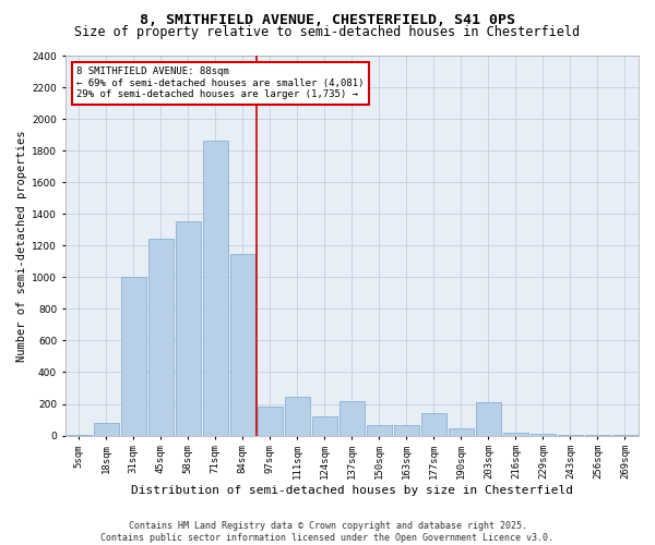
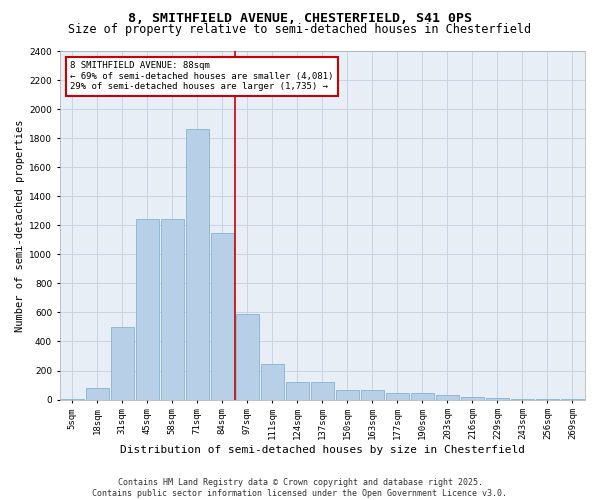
31sqm: 1000 -> 500
58sqm: 1350 -> 1240
97sqm: 180 -> 590
137sqm: 220 -> 120
177sqm: 140 -> 40
203sqm: 210 -> 30
